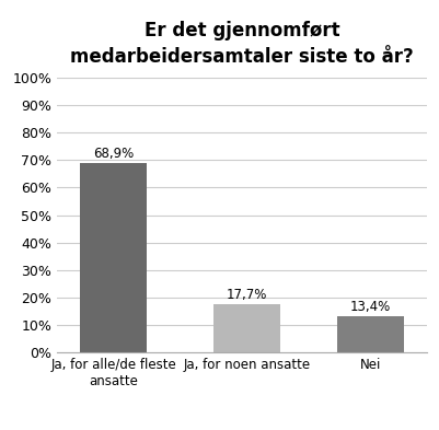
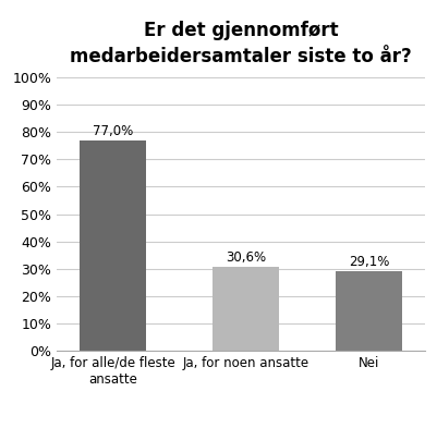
Ja, for alle/de fleste ansatte: 68,9% -> 77,0%
Ja, for noen ansatte: 17,7% -> 30,6%
Nei: 13,4% -> 29,1%
